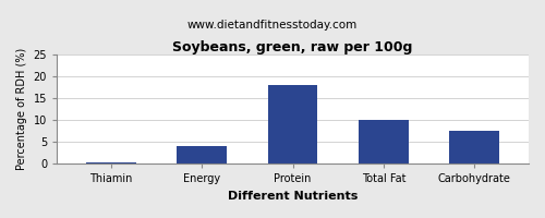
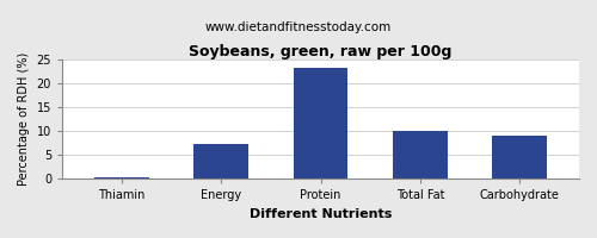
Energy: 4.0 -> 7.3
Protein: 18.0 -> 23.2
Carbohydrate: 7.5 -> 9.0
